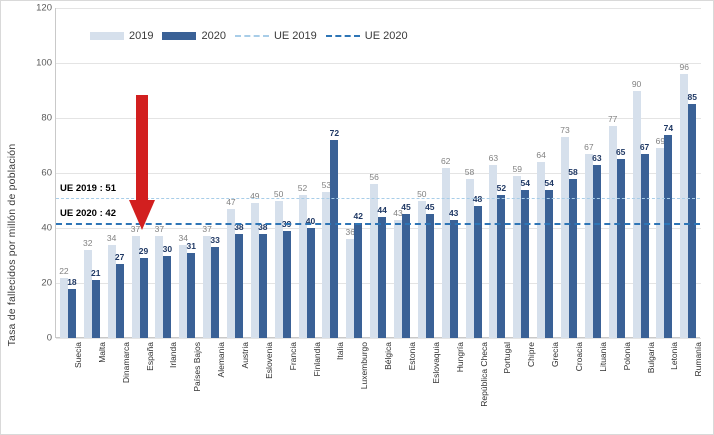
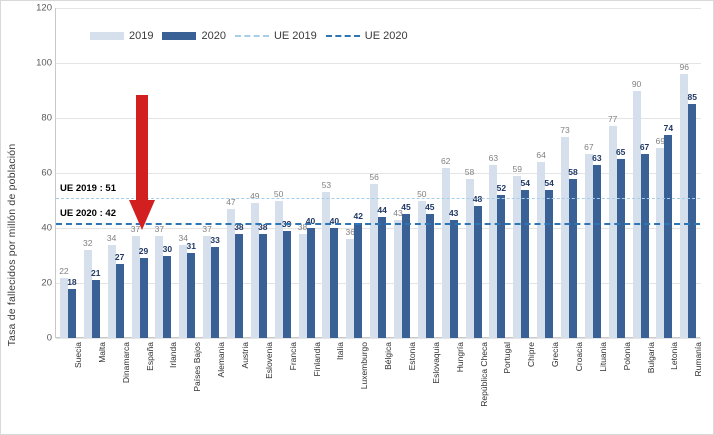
2019/Finlandia: 52 -> 38
2020/Italia: 72 -> 40
